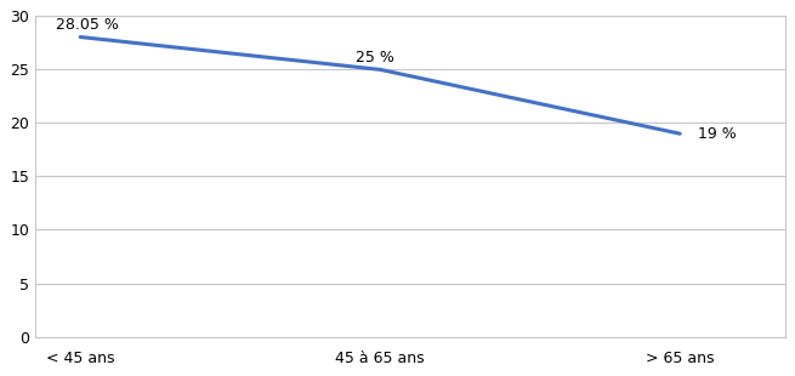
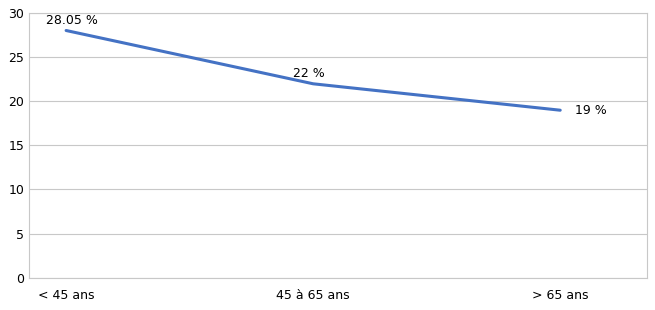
45 à 65 ans: 25 -> 22
